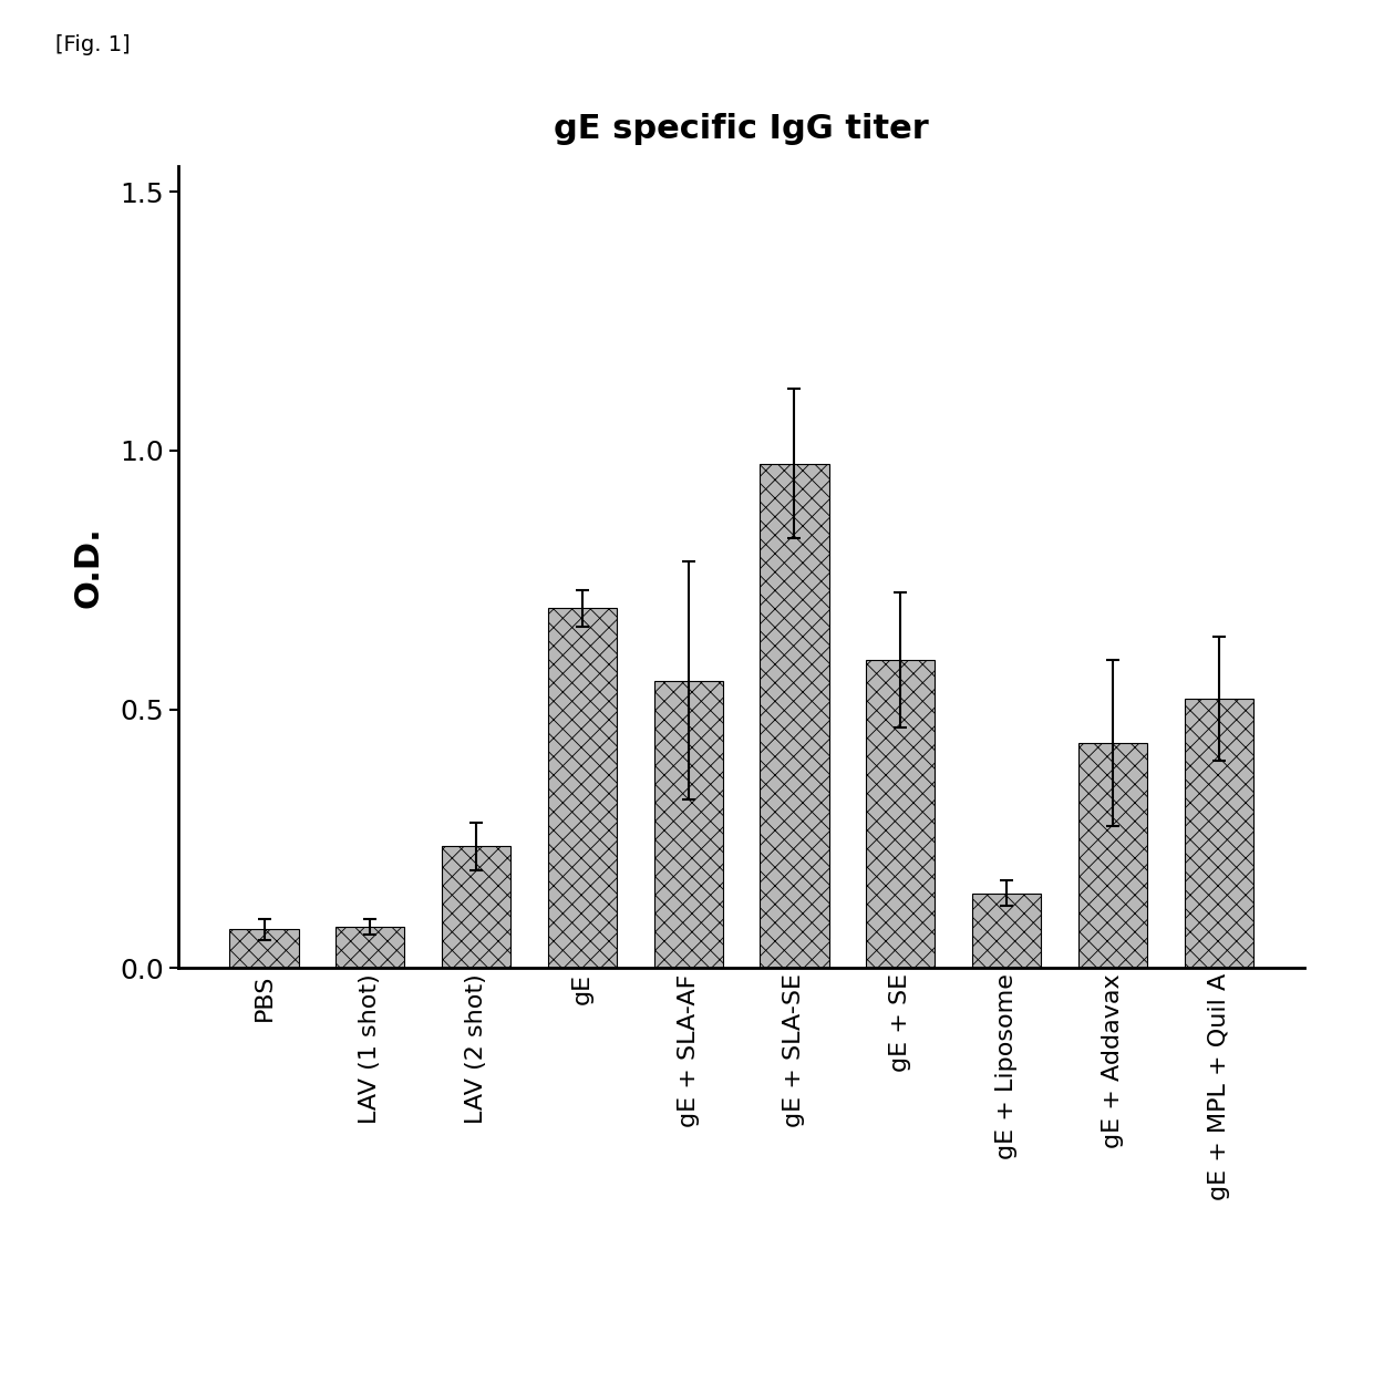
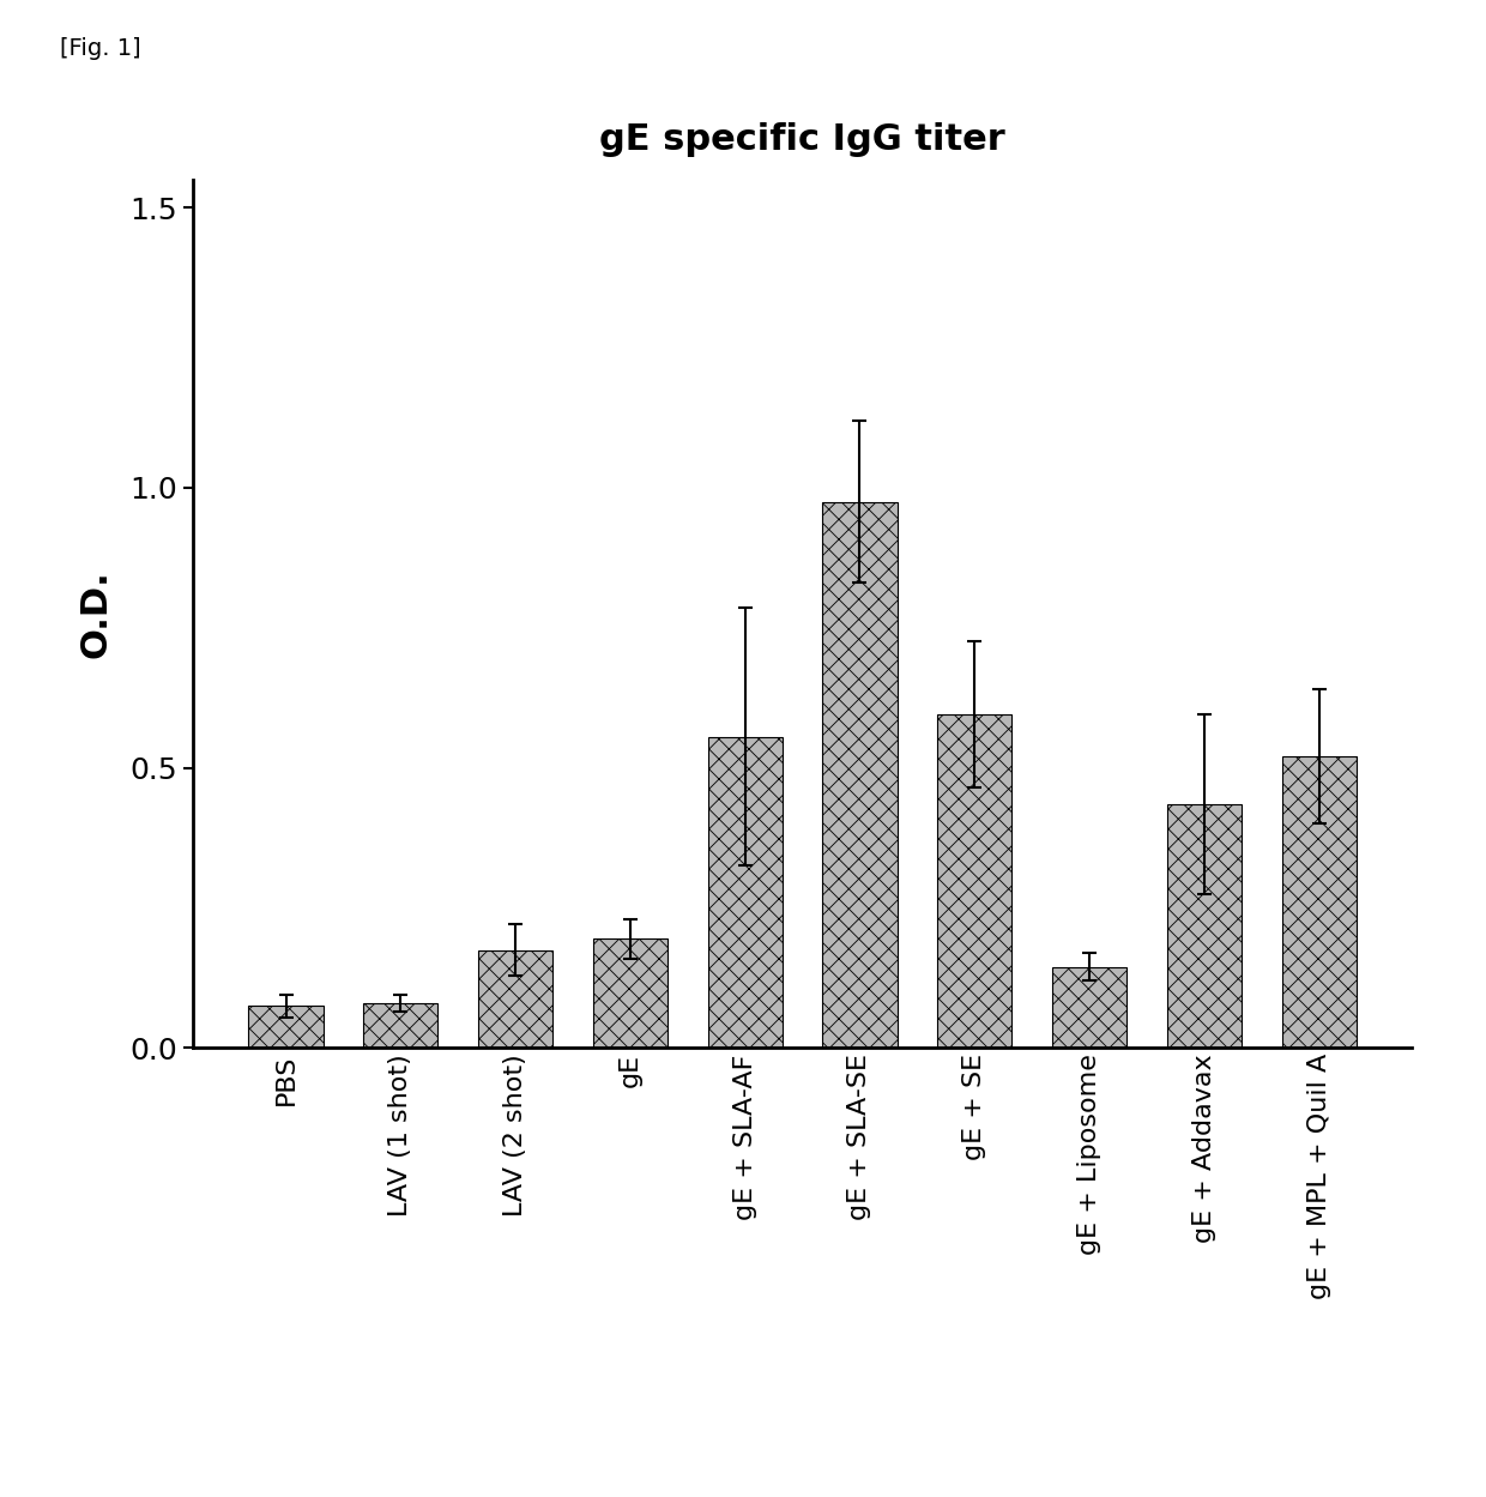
LAV (2 shot): 0.235 -> 0.175
gE: 0.695 -> 0.195
